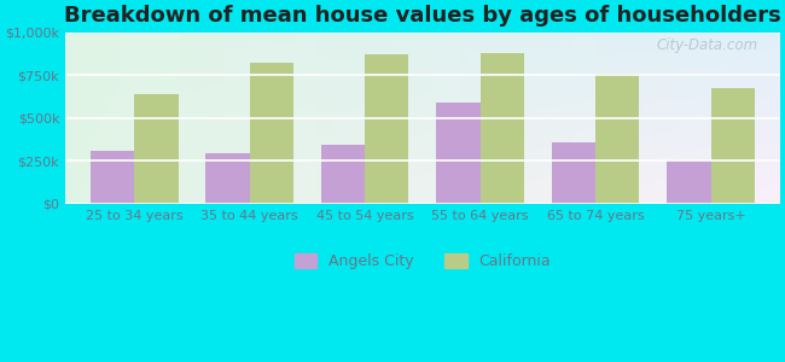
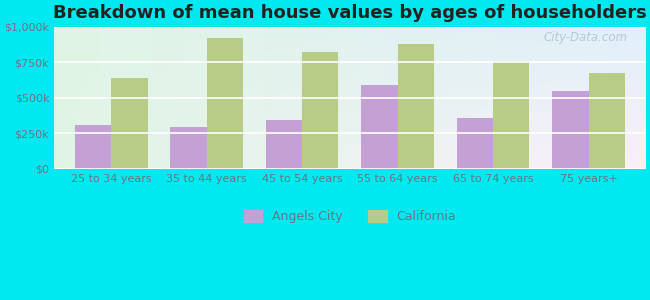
California/35 to 44 years: $820k -> $920k
California/45 to 54 years: $870k -> $820k
Angels City/75 years+: $260k -> $550k
